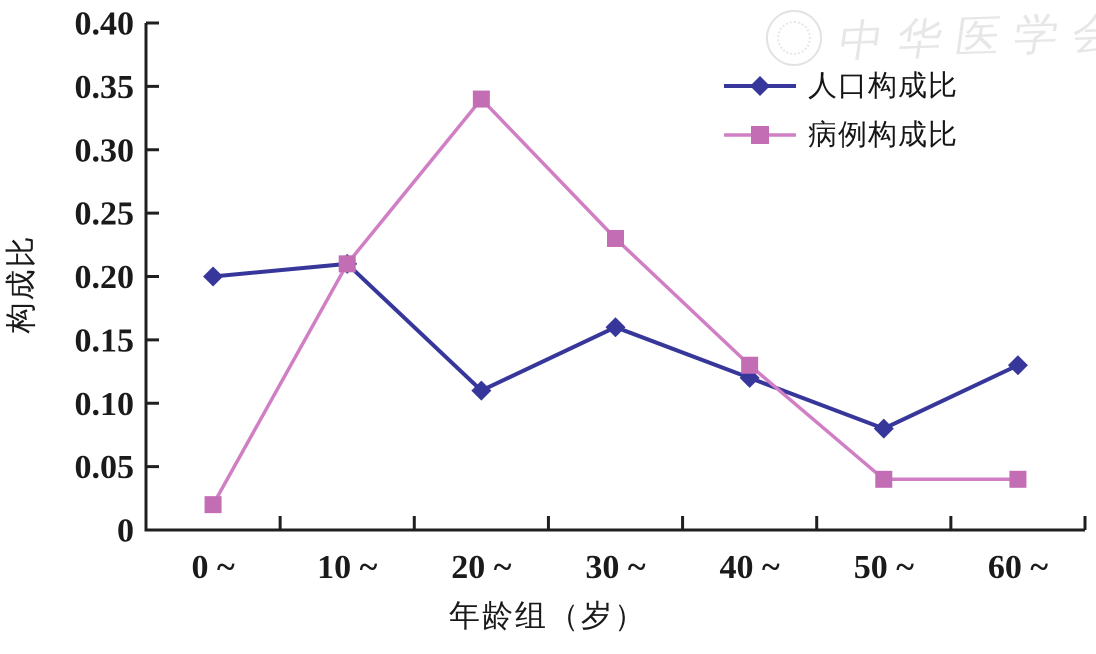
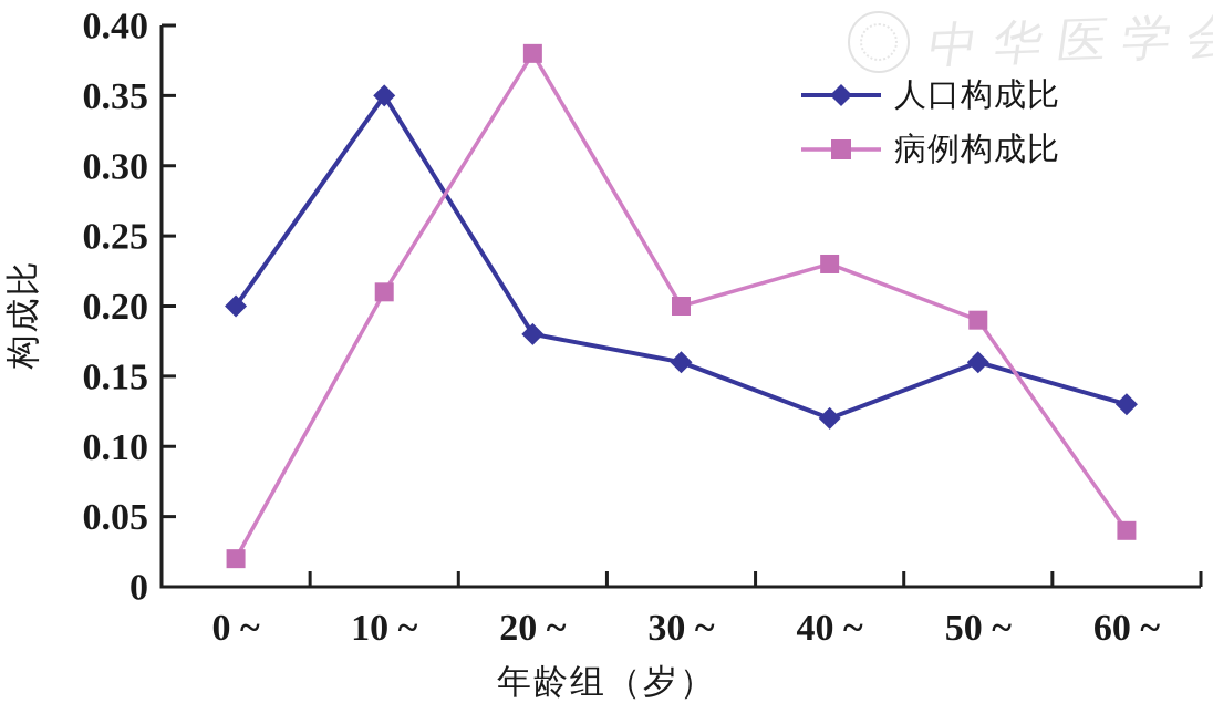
人口构成比/10 ~: 0.21 -> 0.35
人口构成比/20 ~: 0.11 -> 0.18
病例构成比/20 ~: 0.34 -> 0.38
病例构成比/30 ~: 0.23 -> 0.20
病例构成比/40 ~: 0.13 -> 0.23
人口构成比/50 ~: 0.08 -> 0.16
病例构成比/50 ~: 0.04 -> 0.19
